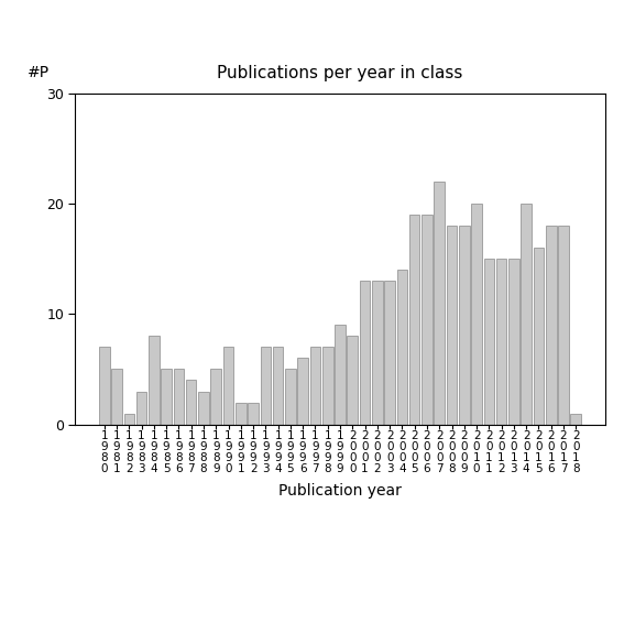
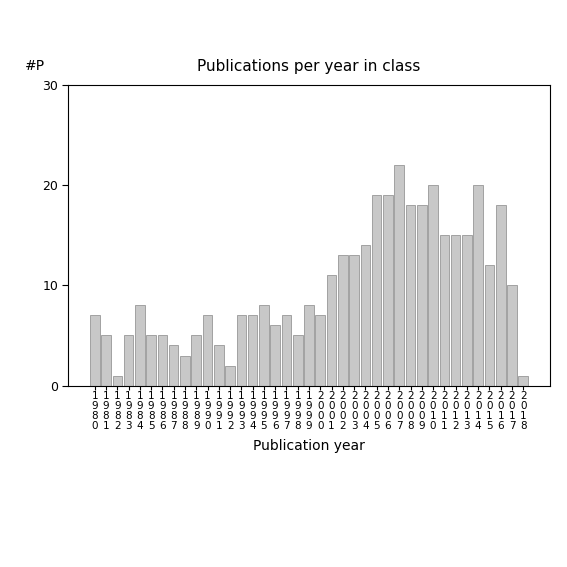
1 9 8 3: 3 -> 5
1 9 9 1: 2 -> 4
1 9 9 5: 5 -> 8
1 9 9 8: 7 -> 5
1 9 9 9: 9 -> 8
2 0 0 0: 8 -> 7
2 0 0 1: 13 -> 11
2 0 1 5: 16 -> 12
2 0 1 7: 18 -> 10
